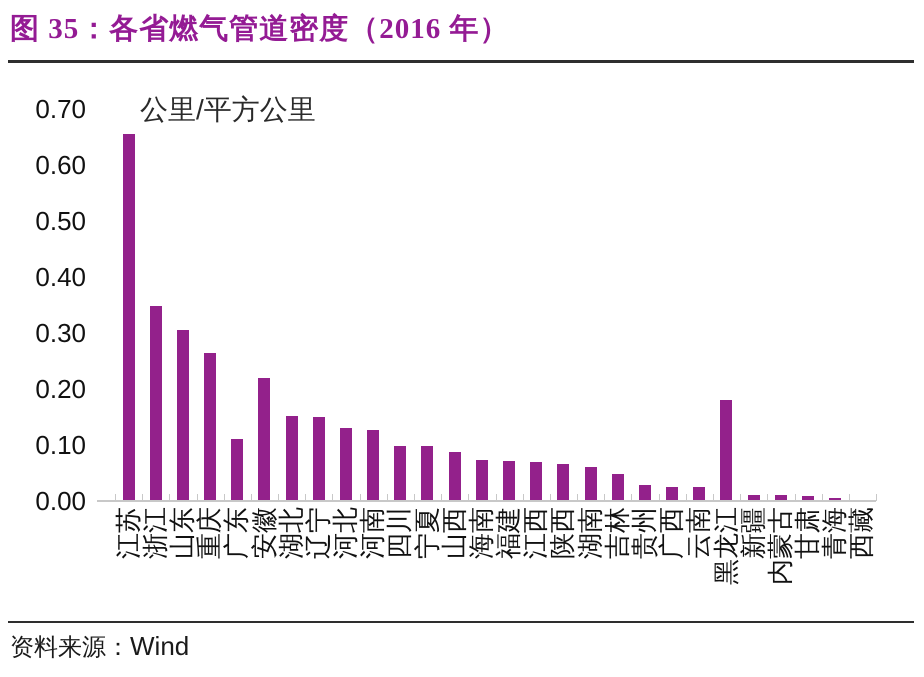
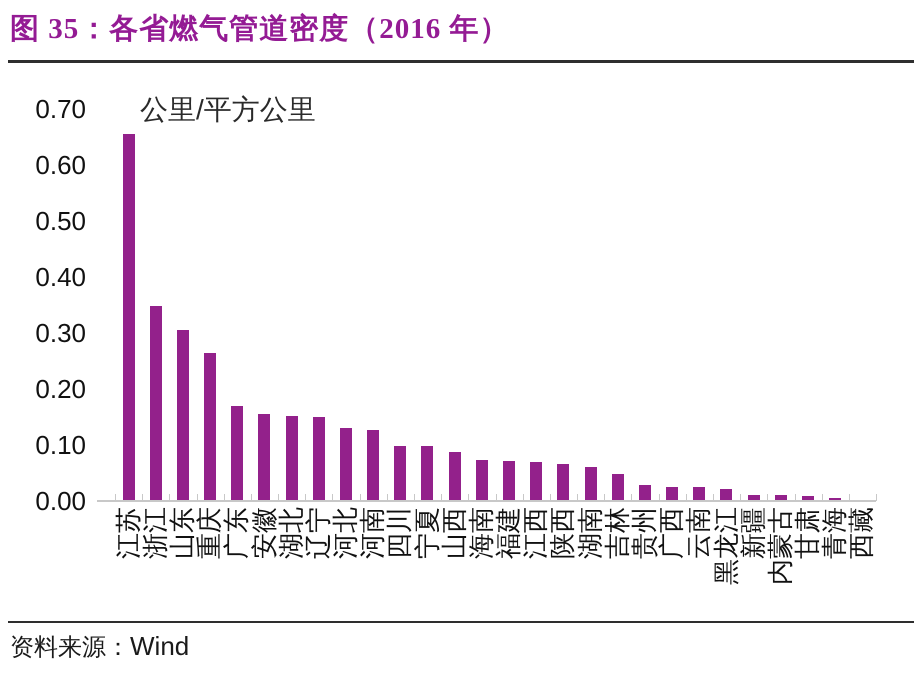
广东: 0.11 -> 0.17
安徽: 0.22 -> 0.15
黑龙江: 0.18 -> 0.02
